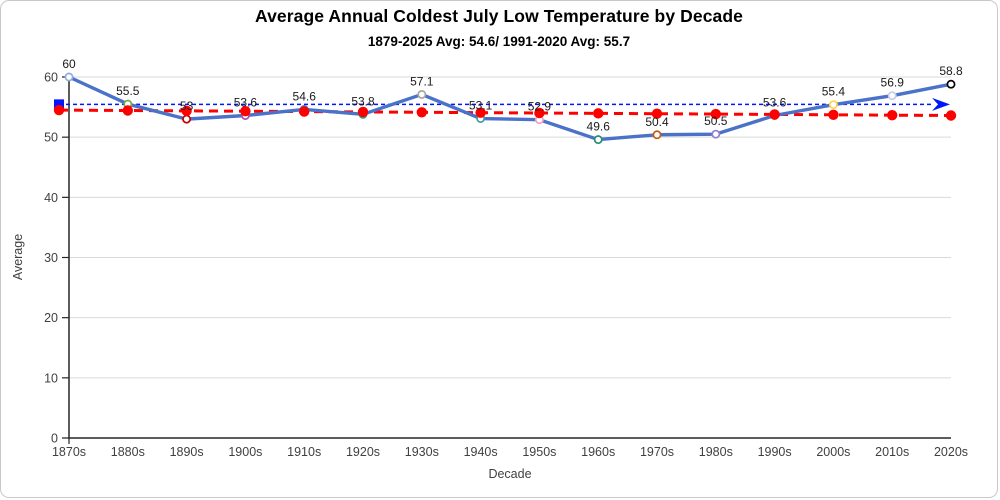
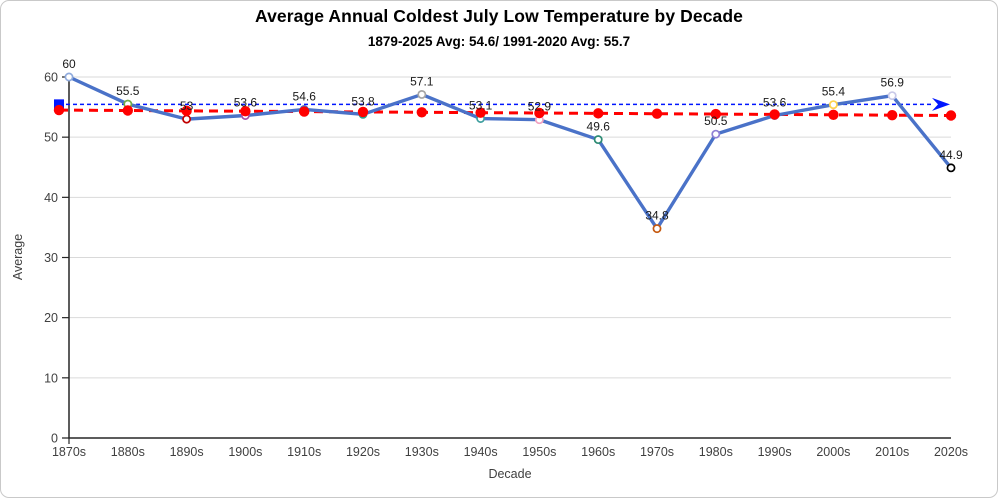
1970s: 50.4 -> 34.8
2020s: 58.8 -> 44.9
